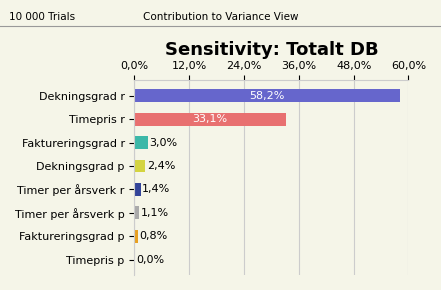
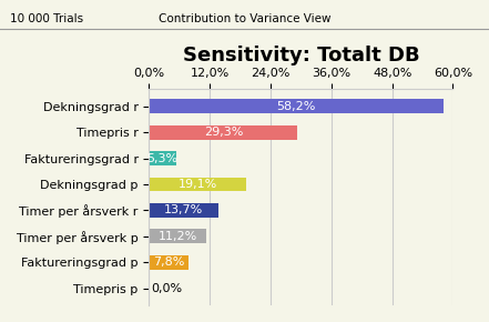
Timepris r: 33,1% -> 29,3%
Faktureringsgrad r: 3,0% -> 5,3%
Dekningsgrad p: 2,4% -> 19,1%
Timer per årsverk r: 1,4% -> 13,7%
Timer per årsverk p: 1,1% -> 11,2%
Faktureringsgrad p: 0,8% -> 7,8%
